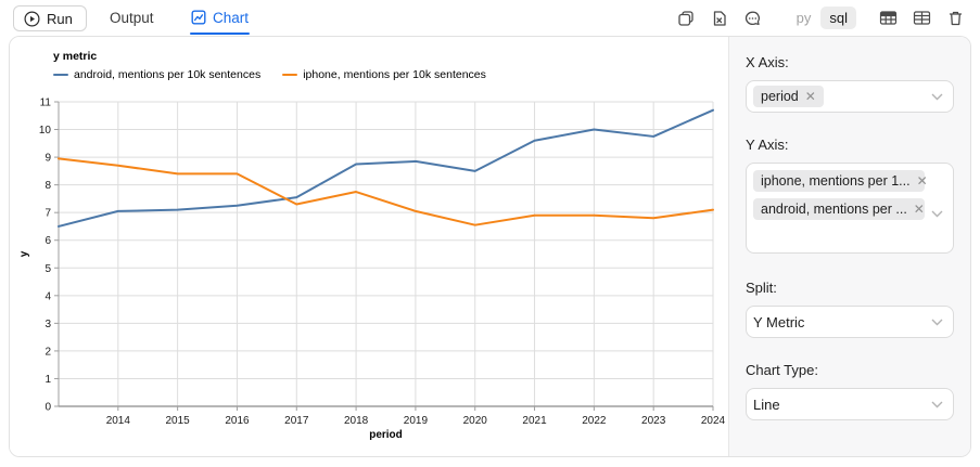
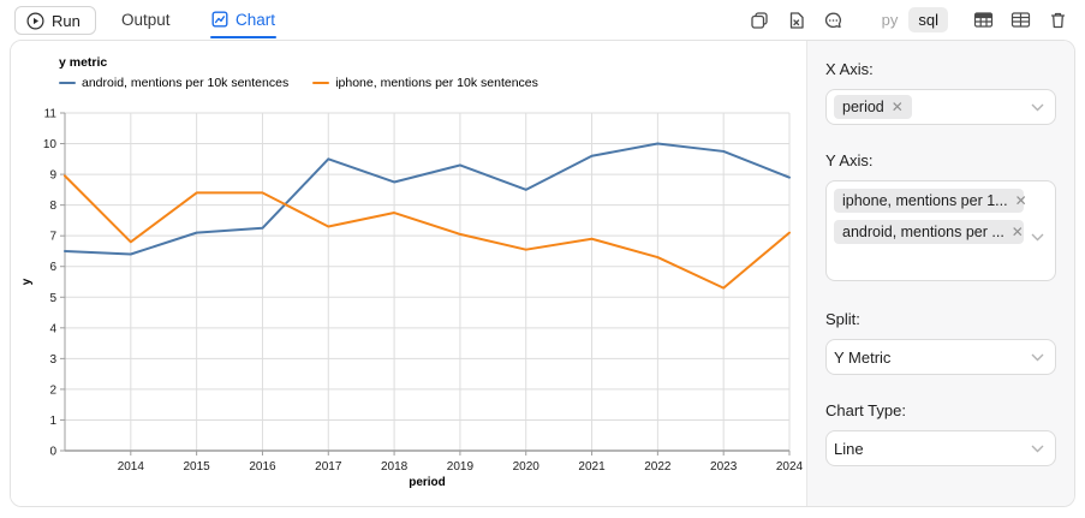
android, mentions per 10k sentences/2014: 7.0 -> 6.4
iphone, mentions per 10k sentences/2014: 8.7 -> 6.8
android, mentions per 10k sentences/2017: 7.5 -> 9.5
android, mentions per 10k sentences/2019: 8.8 -> 9.3
iphone, mentions per 10k sentences/2022: 6.9 -> 6.3
iphone, mentions per 10k sentences/2023: 6.8 -> 5.3
android, mentions per 10k sentences/2024: 10.7 -> 8.9
